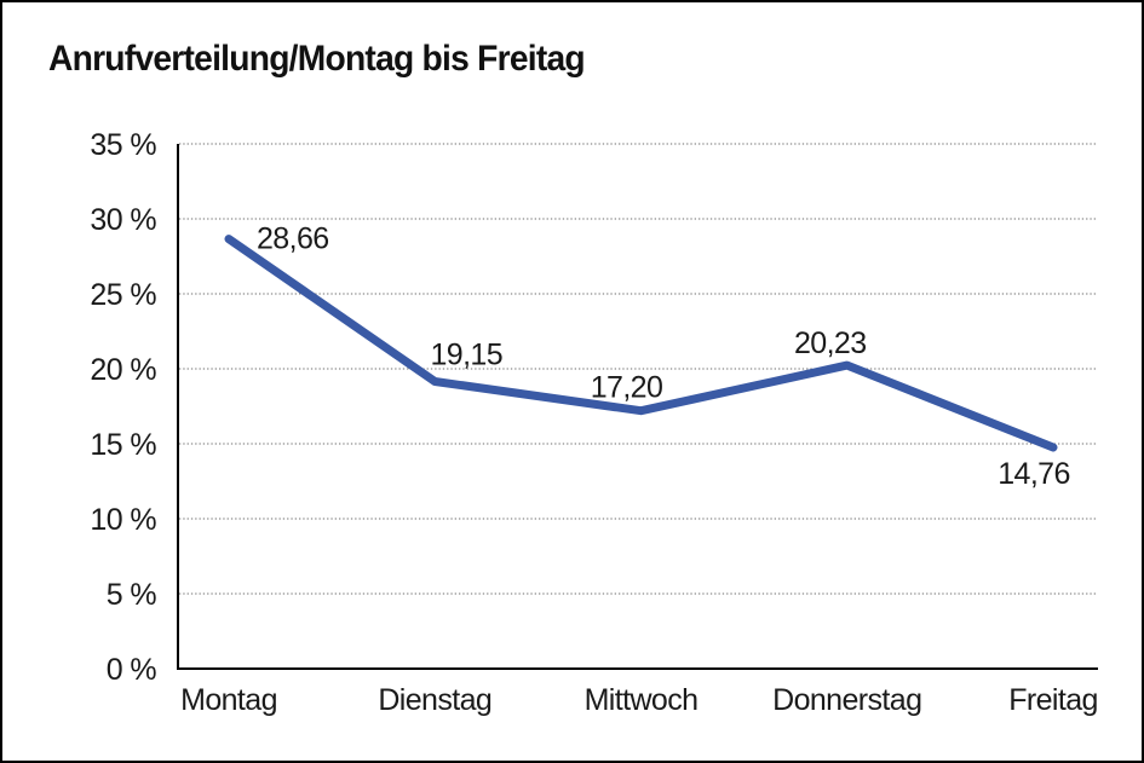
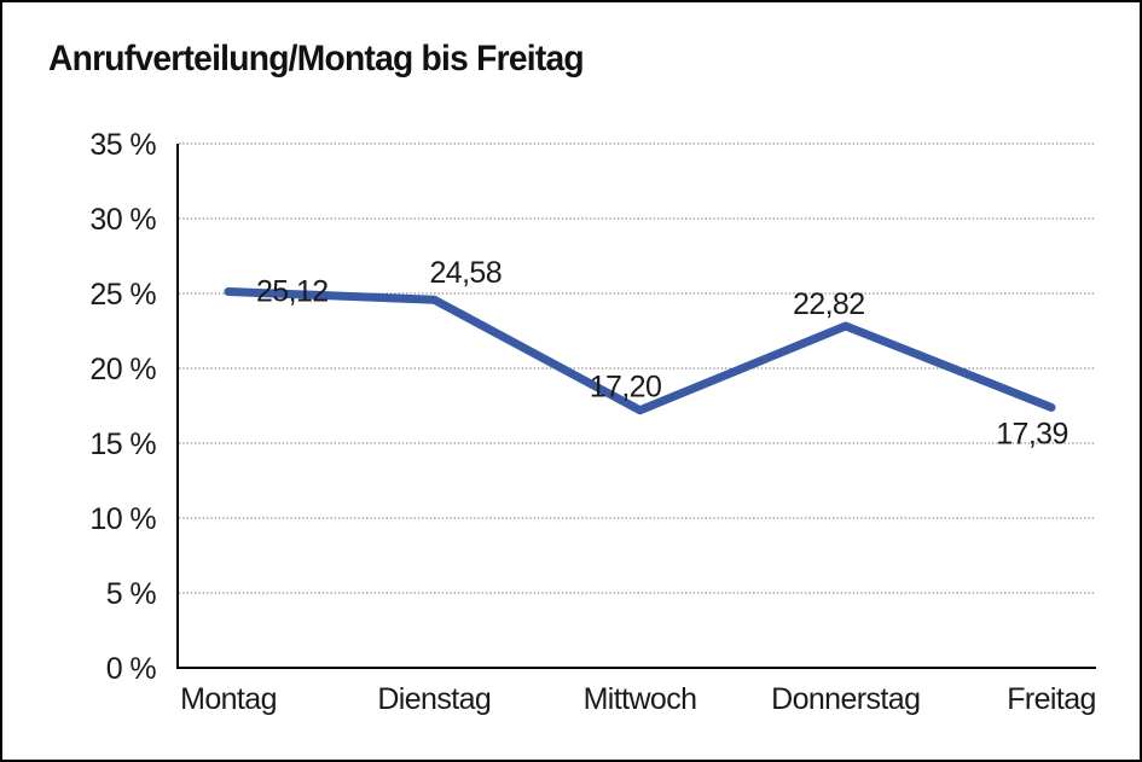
Montag: 28,66 -> 25,12
Dienstag: 19,15 -> 24,58
Donnerstag: 20,23 -> 22,82
Freitag: 14,76 -> 17,39
